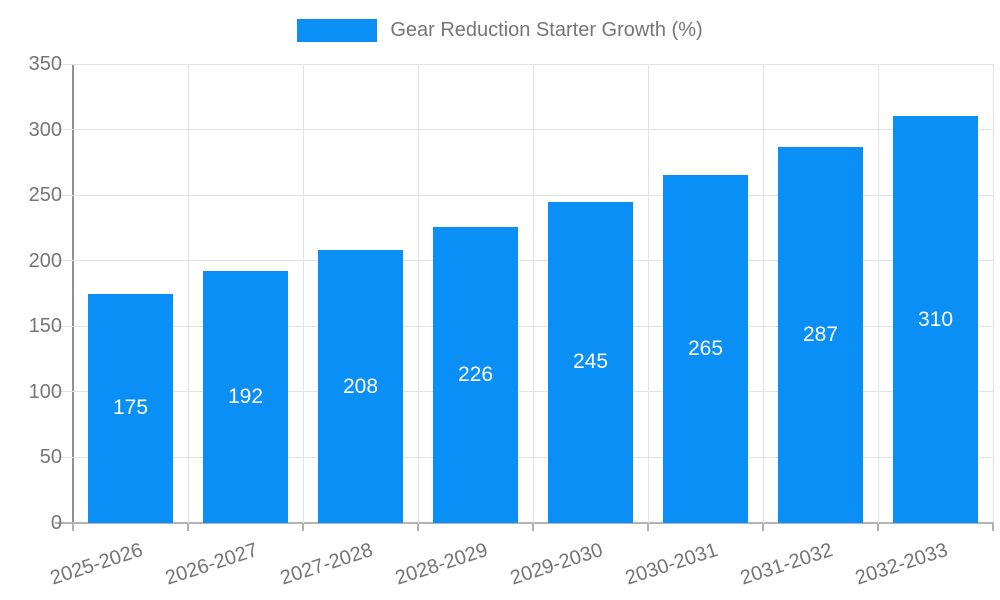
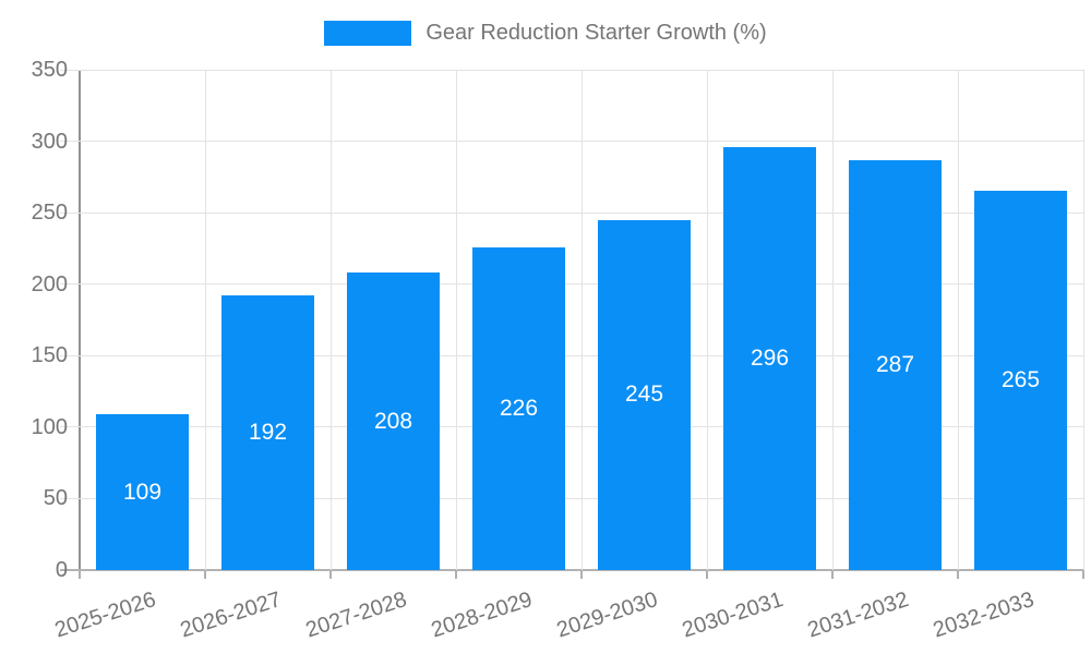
2025-2026: 175 -> 109
2030-2031: 265 -> 296
2032-2033: 310 -> 265
